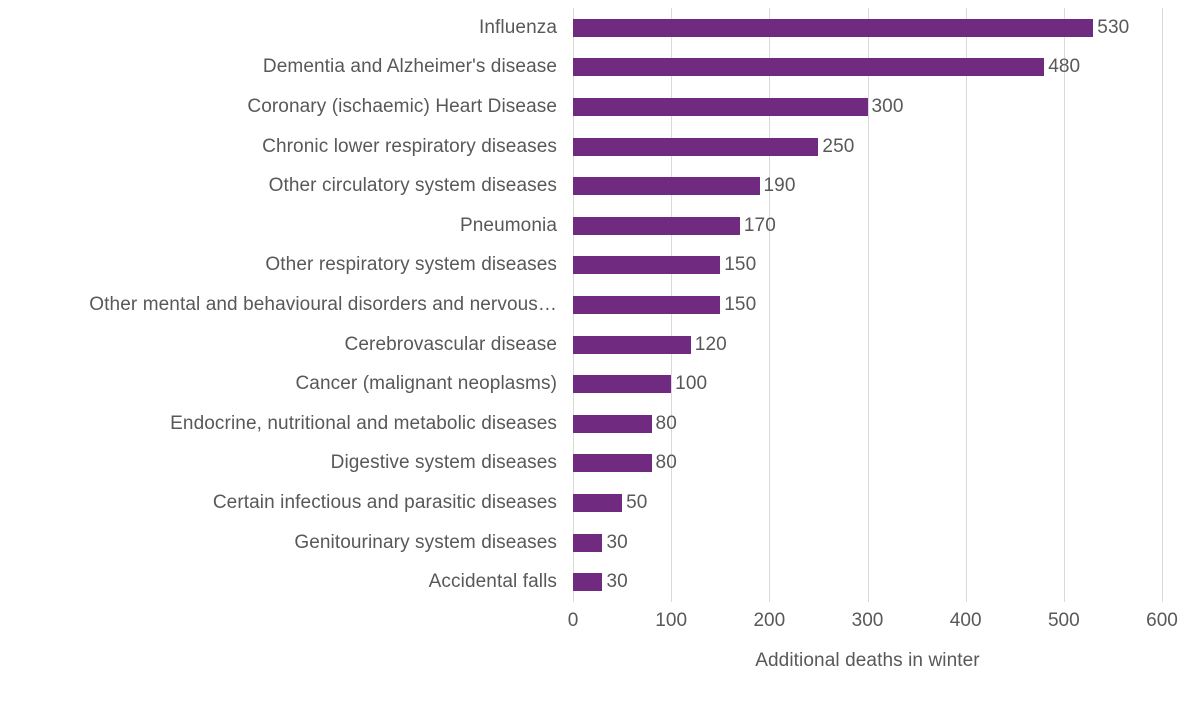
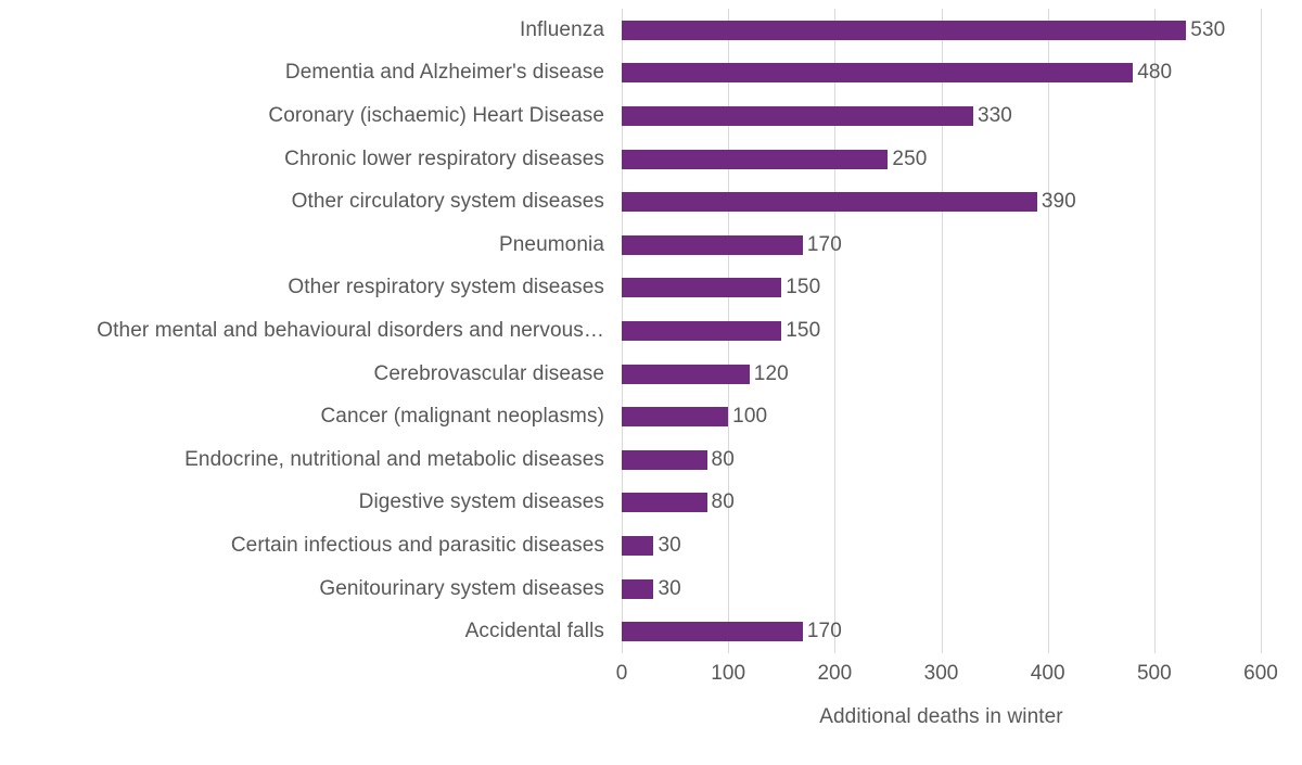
Coronary (ischaemic) Heart Disease: 300 -> 330
Other circulatory system diseases: 190 -> 390
Certain infectious and parasitic diseases: 50 -> 30
Accidental falls: 30 -> 170
